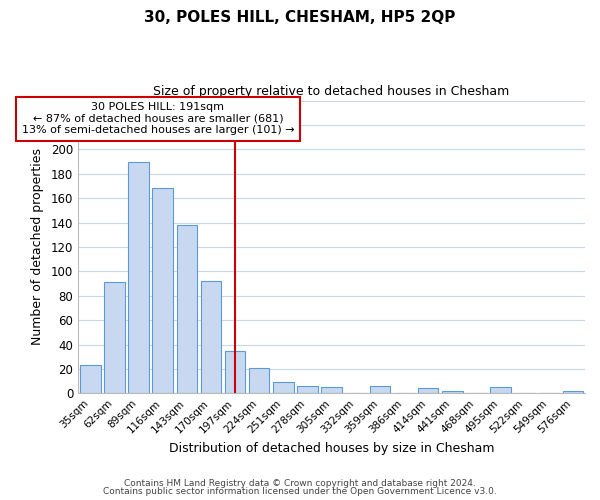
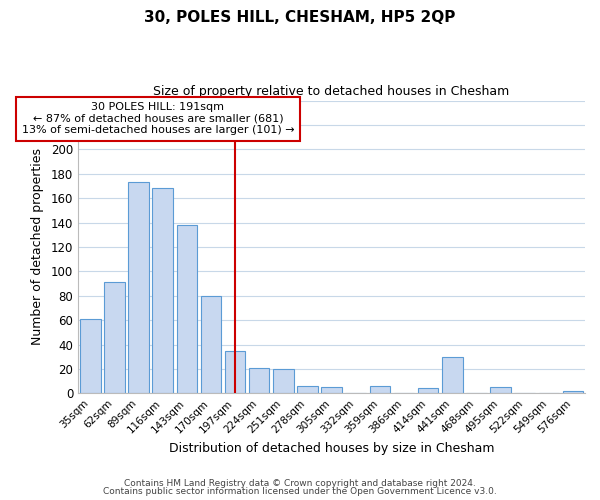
35sqm: 23 -> 61
89sqm: 190 -> 173
170sqm: 92 -> 80
251sqm: 9 -> 20
441sqm: 2 -> 30
